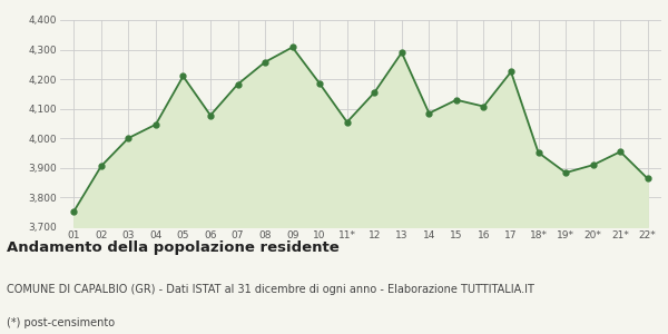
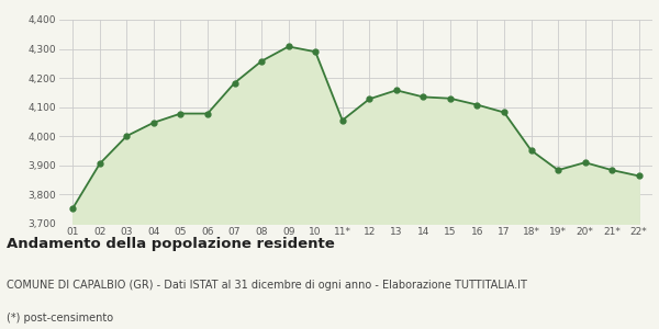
05: 4,210 -> 4,078
10: 4,185 -> 4,290
12: 4,155 -> 4,128
13: 4,290 -> 4,158
14: 4,085 -> 4,135
17: 4,225 -> 4,082
21*: 3,955 -> 3,884
